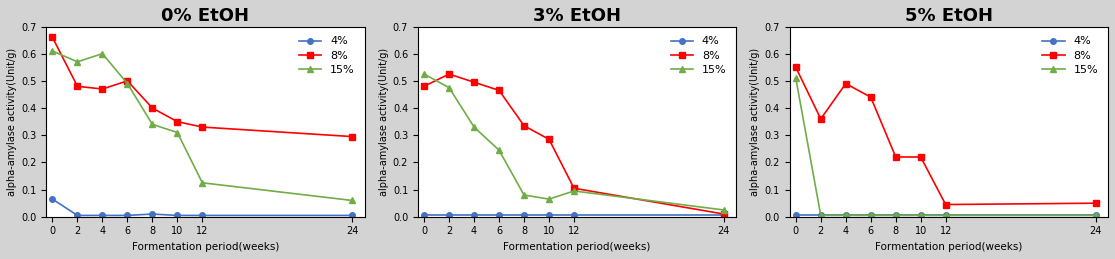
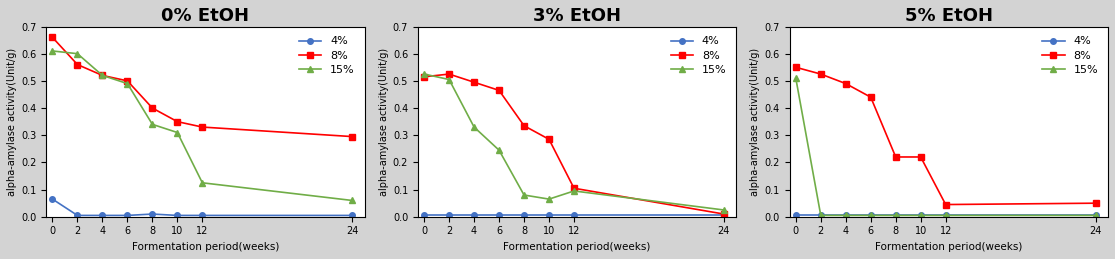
0% EtOH/8%/2: 0.480 -> 0.560
0% EtOH/15%/2: 0.570 -> 0.600
0% EtOH/8%/4: 0.470 -> 0.520
0% EtOH/15%/4: 0.600 -> 0.520
3% EtOH/8%/0: 0.480 -> 0.515
3% EtOH/15%/2: 0.475 -> 0.505
5% EtOH/8%/2: 0.360 -> 0.525
